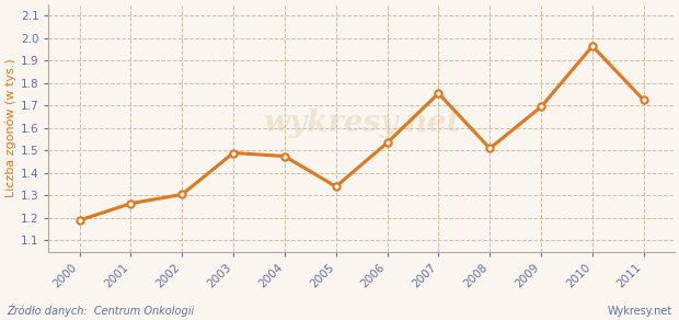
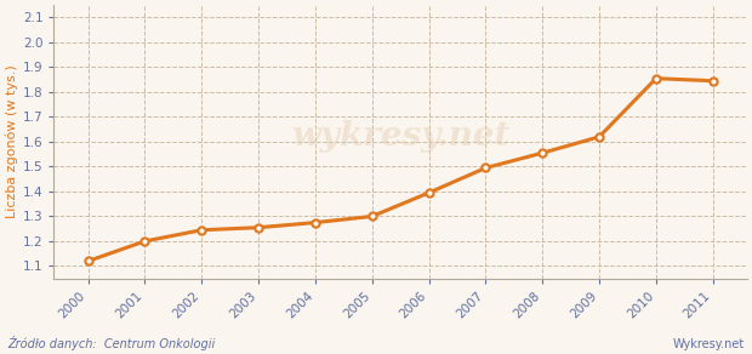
2000: 1.190 -> 1.120
2001: 1.265 -> 1.200
2002: 1.305 -> 1.245
2003: 1.490 -> 1.255
2004: 1.475 -> 1.275
2005: 1.340 -> 1.300
2006: 1.535 -> 1.395
2007: 1.755 -> 1.495
2008: 1.510 -> 1.555
2009: 1.695 -> 1.620
2010: 1.965 -> 1.855
2011: 1.725 -> 1.845
